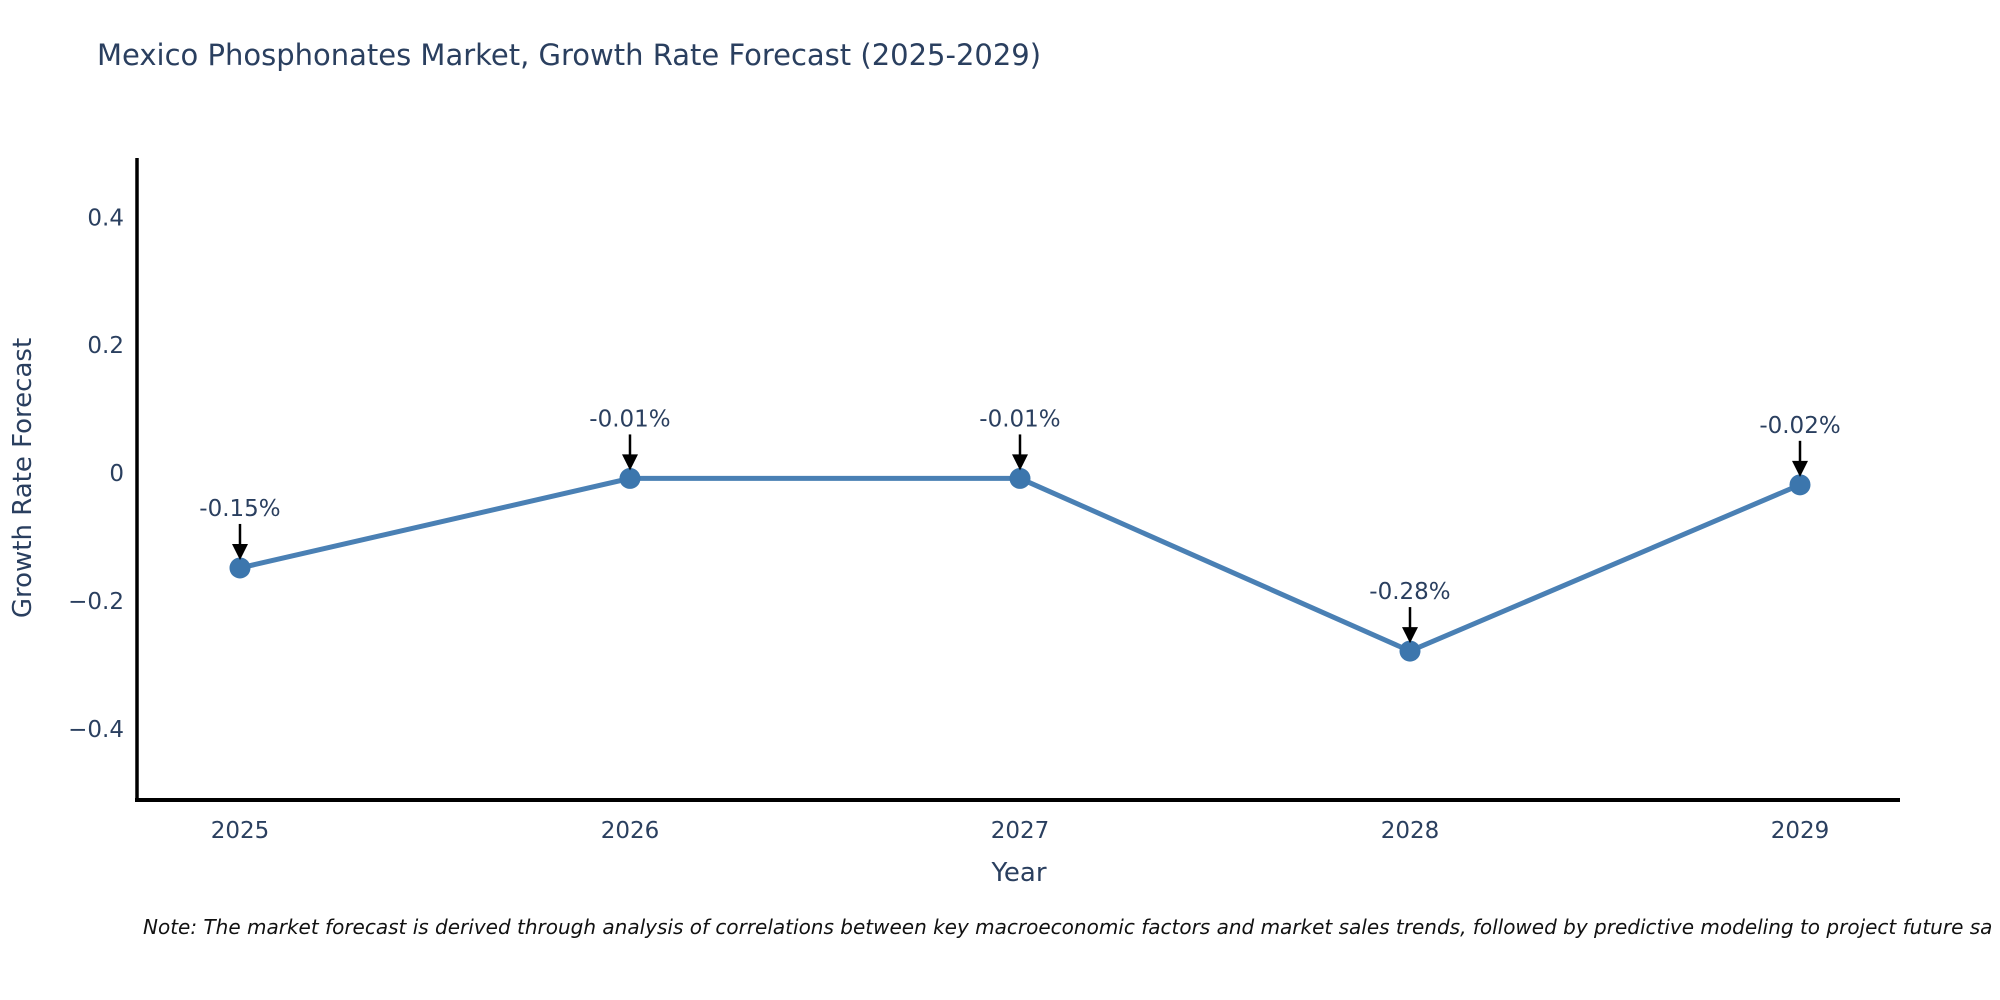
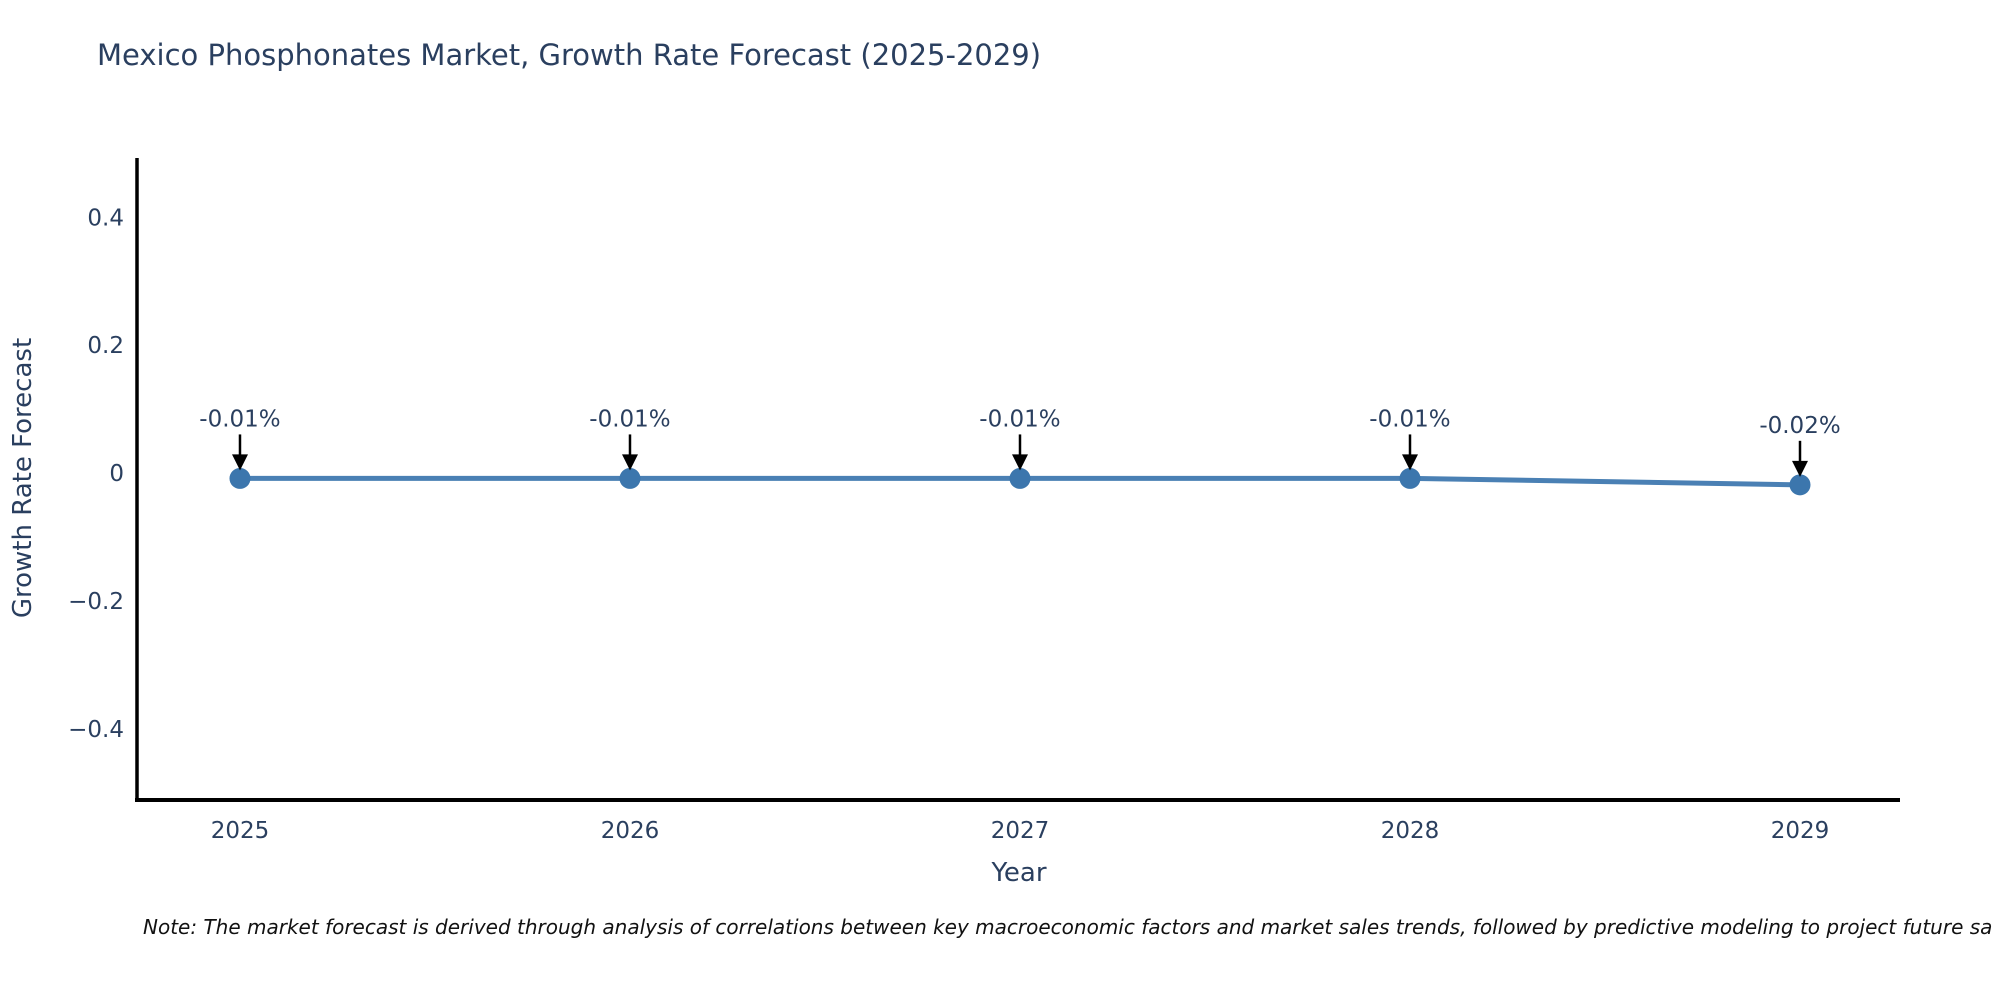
2025: -0.15% -> -0.01%
2028: -0.28% -> -0.01%
